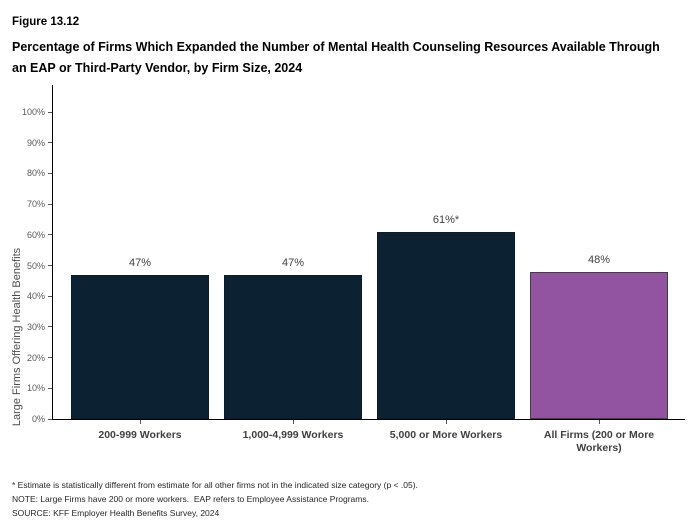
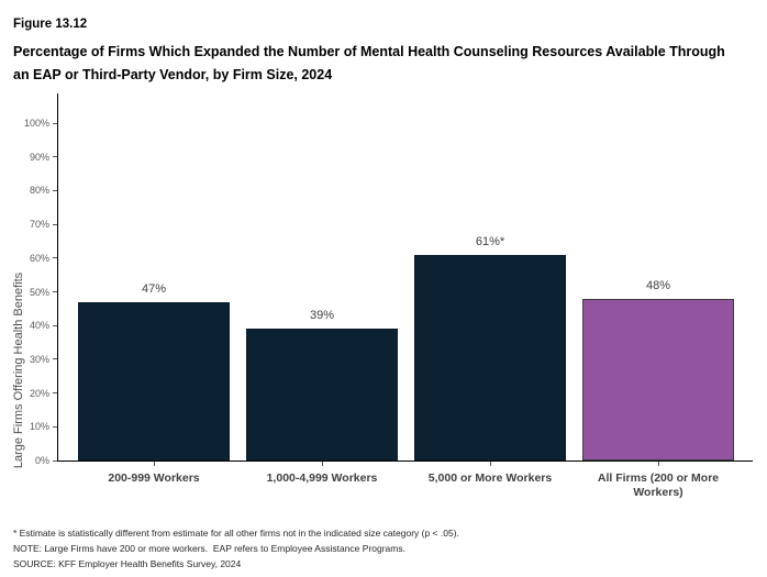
1,000-4,999 Workers: 47% -> 39%
